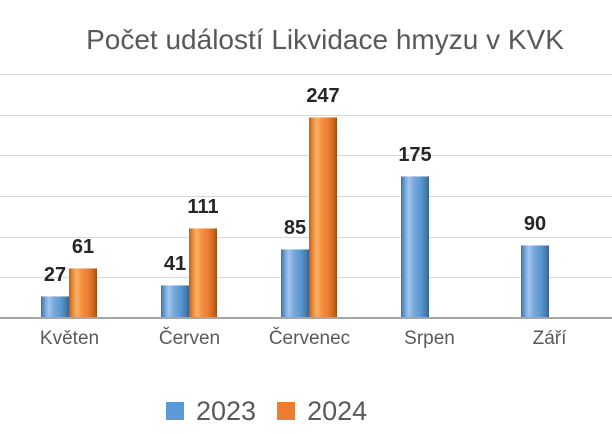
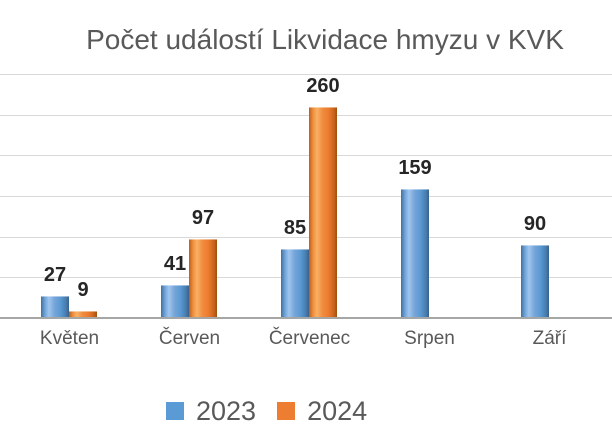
2024/Květen: 61 -> 9
2024/Červen: 111 -> 97
2024/Červenec: 247 -> 260
2023/Srpen: 175 -> 159
